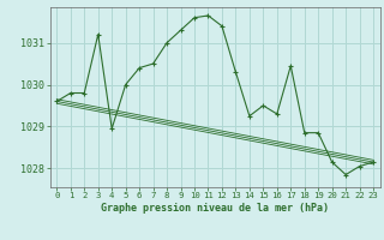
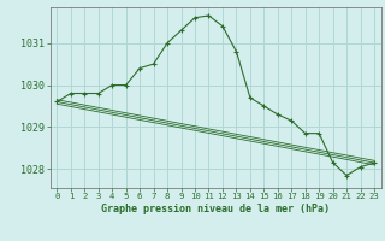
3: 1031.20 -> 1029.80
4: 1028.95 -> 1030.00
13: 1030.30 -> 1030.80
14: 1029.25 -> 1029.70
17: 1030.45 -> 1029.15
